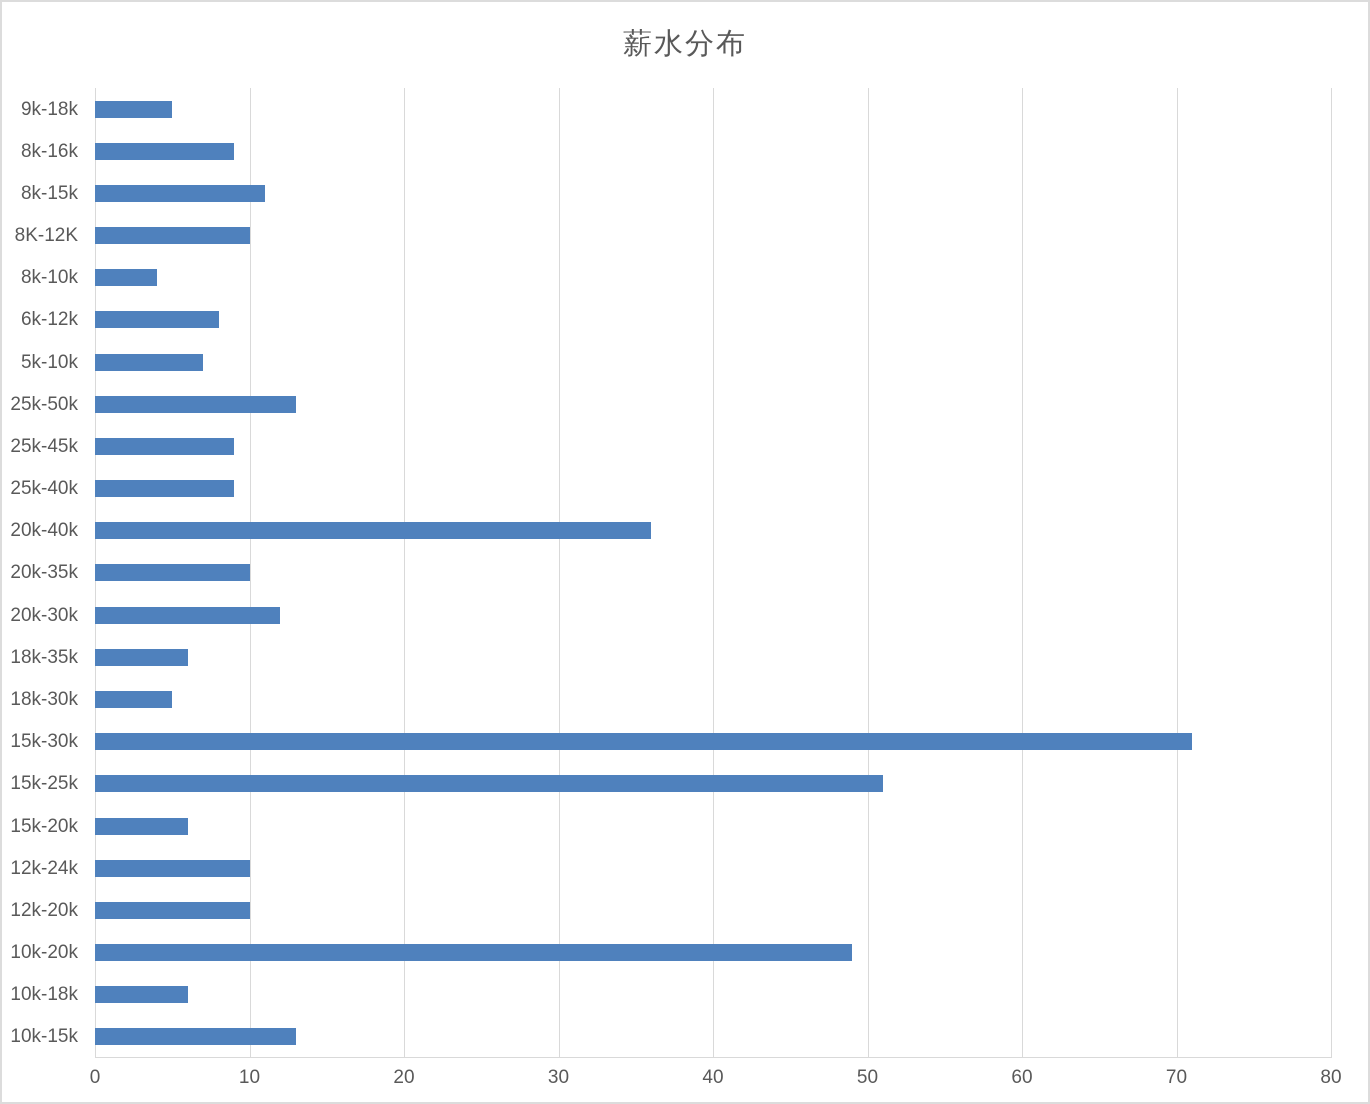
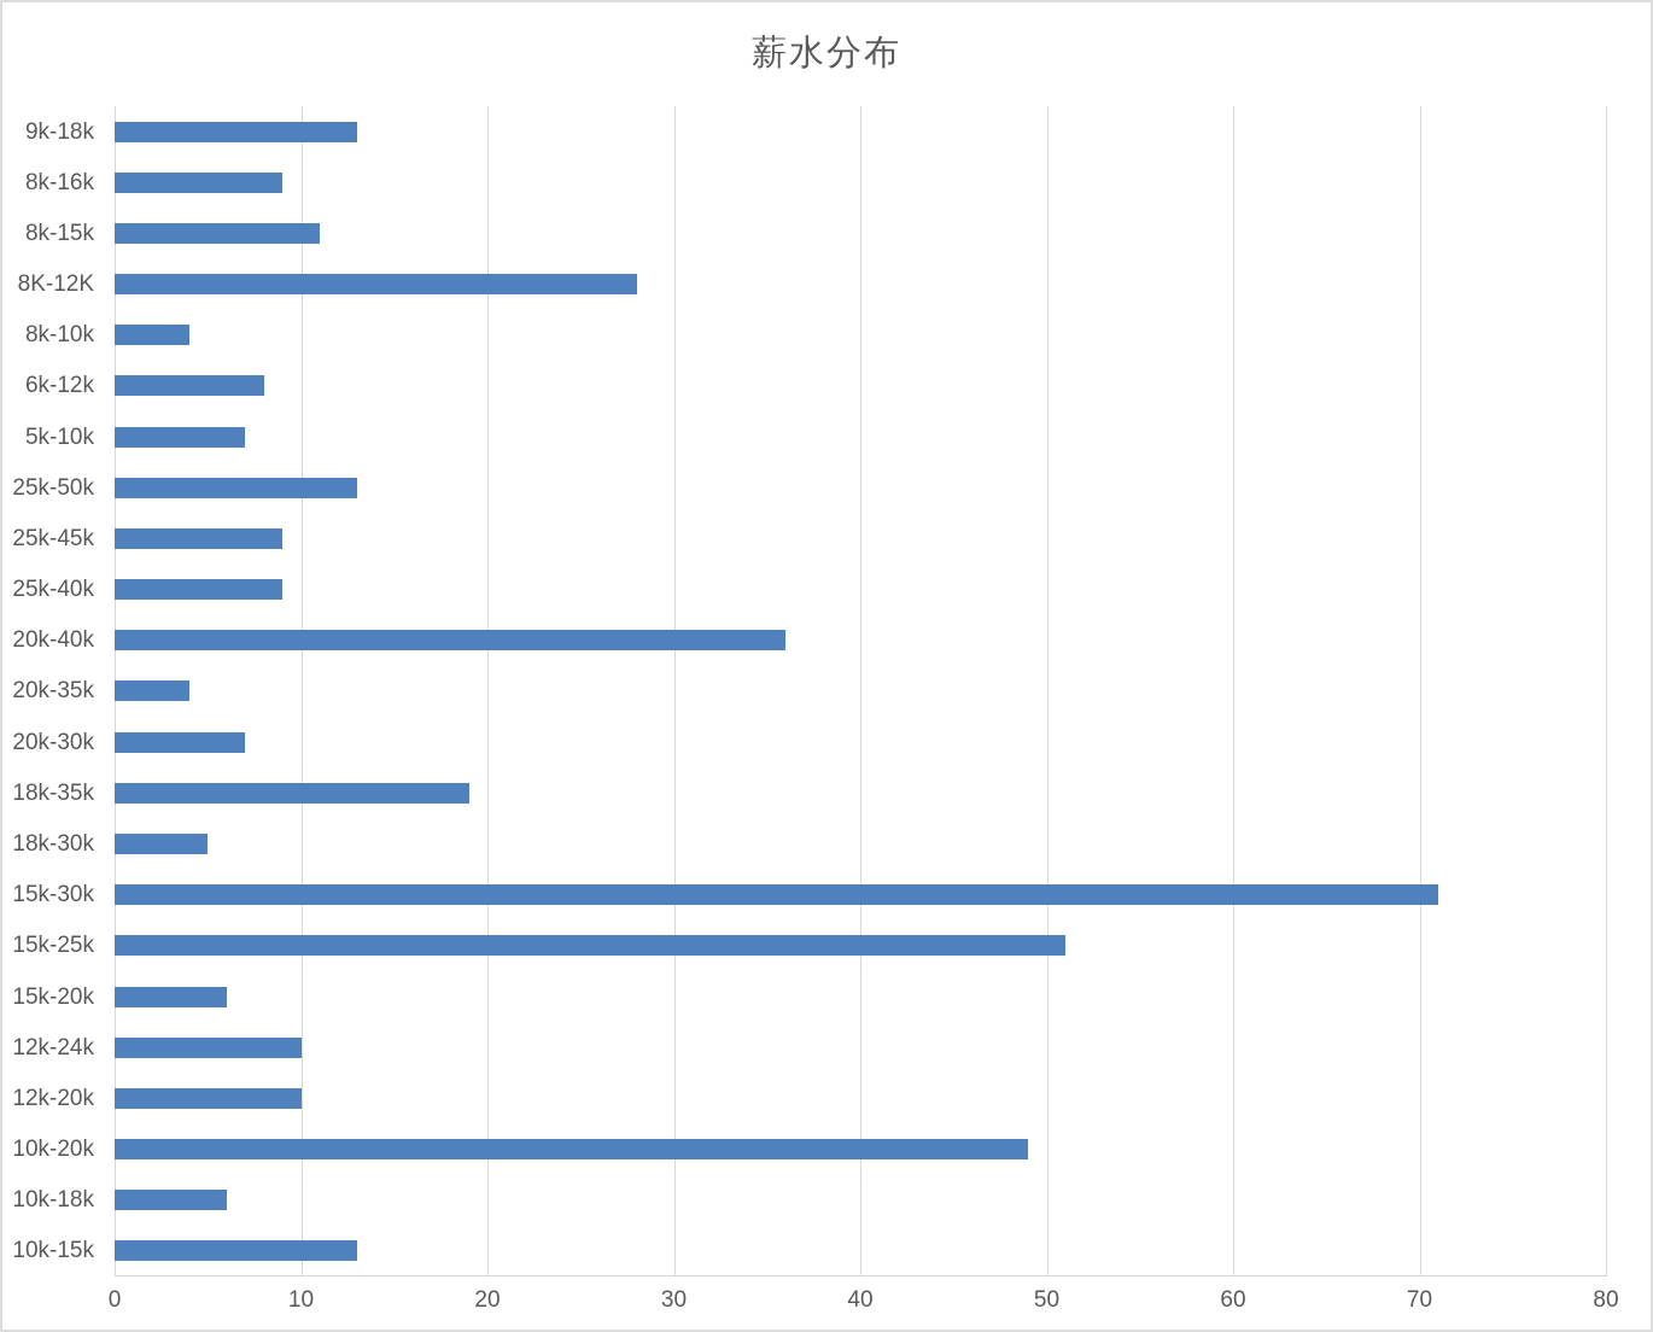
9k-18k: 5 -> 13
8K-12K: 10 -> 28
20k-35k: 10 -> 4
20k-30k: 12 -> 7
18k-35k: 6 -> 19
